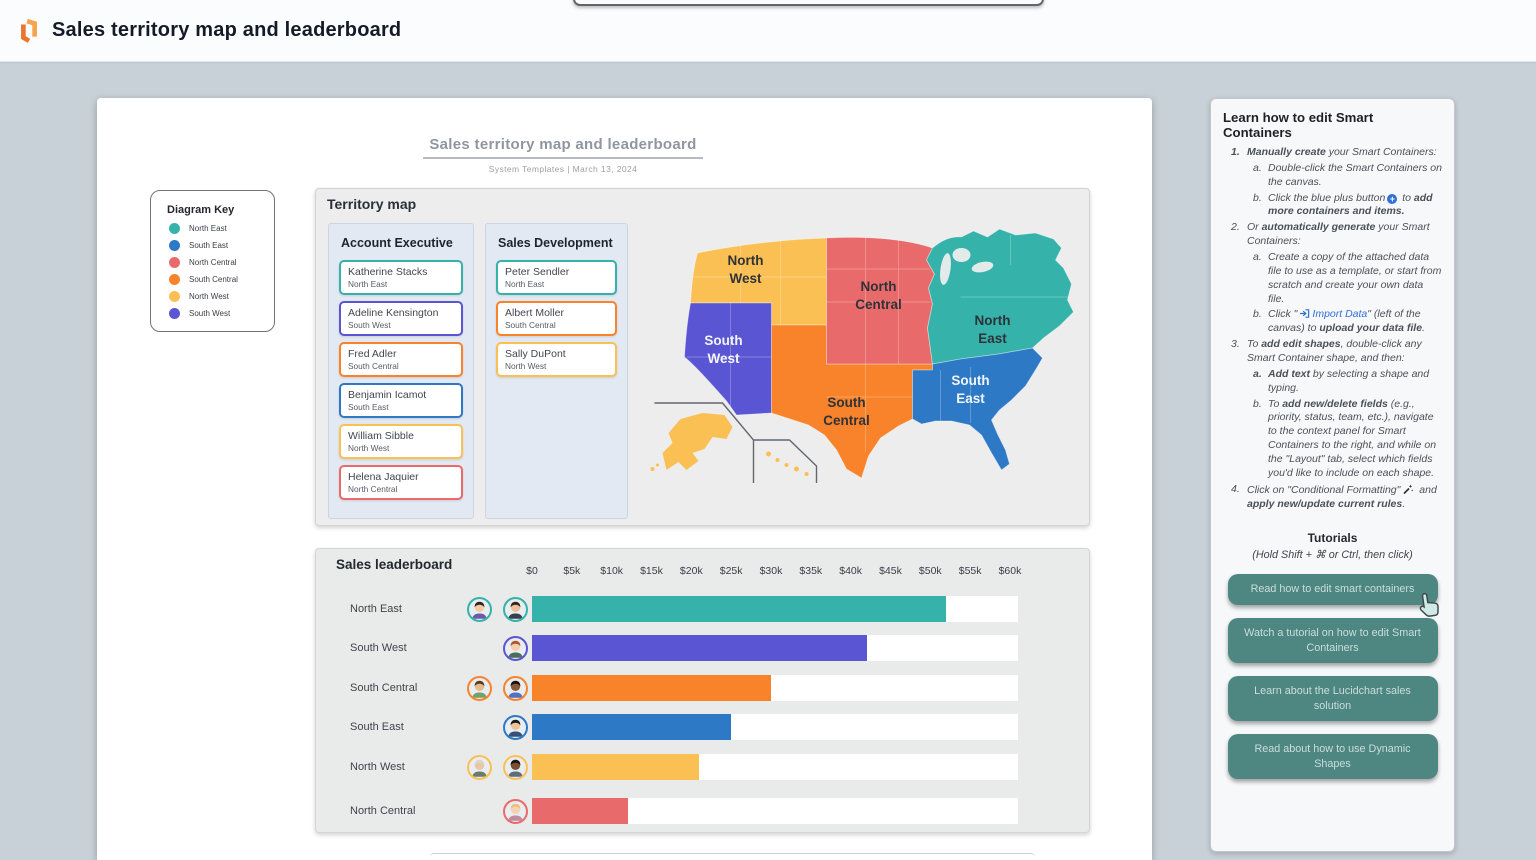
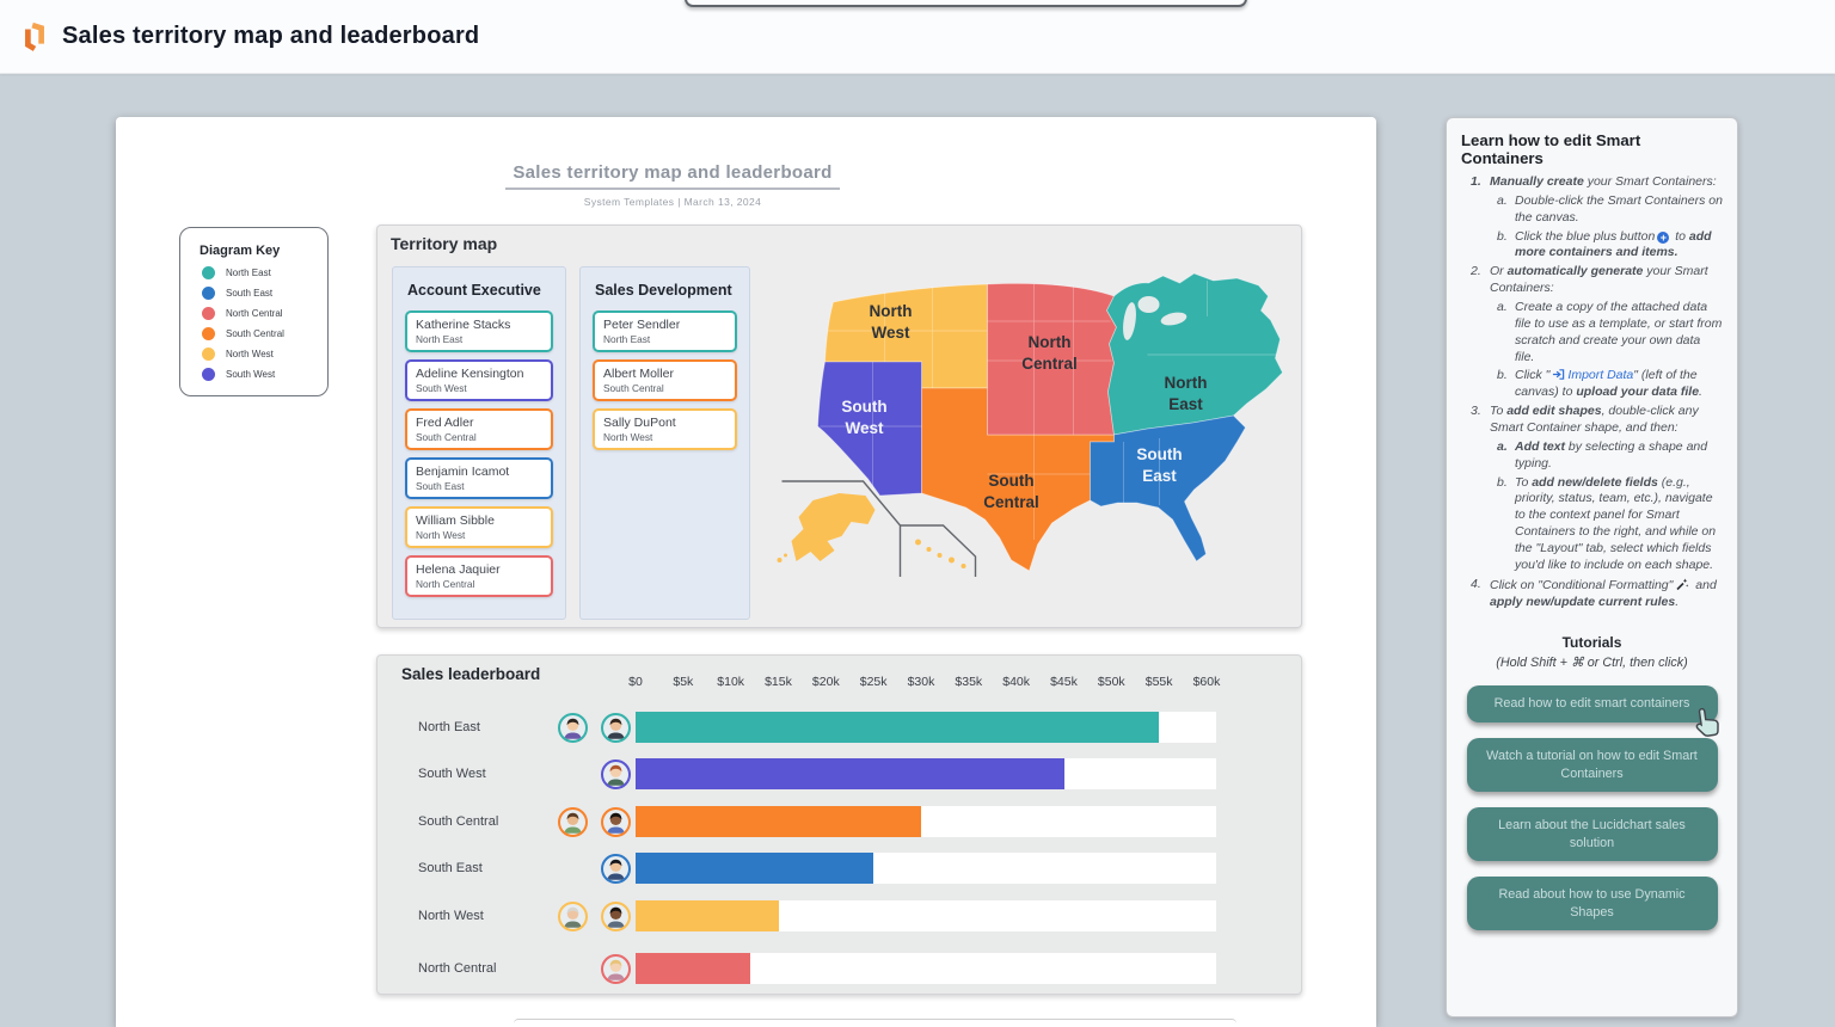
North East: $52k -> $55k
South West: $42k -> $45k
North West: $21k -> $15k
